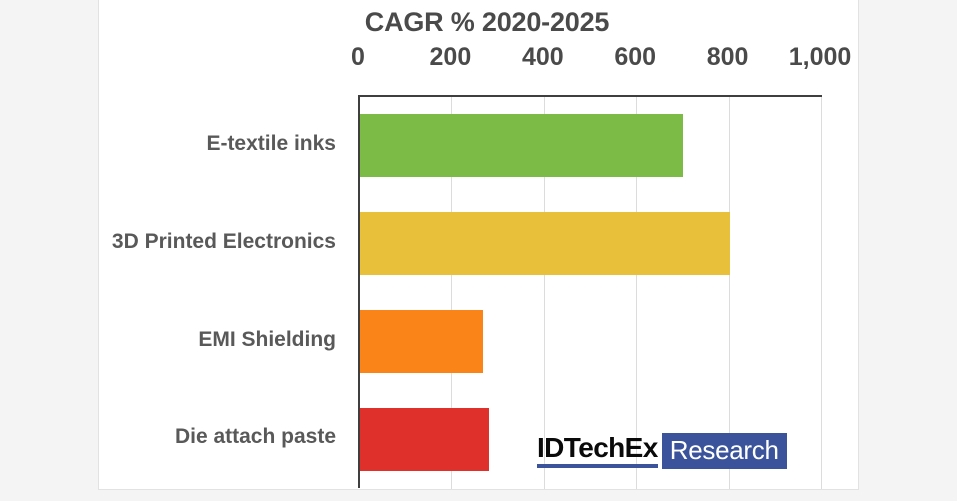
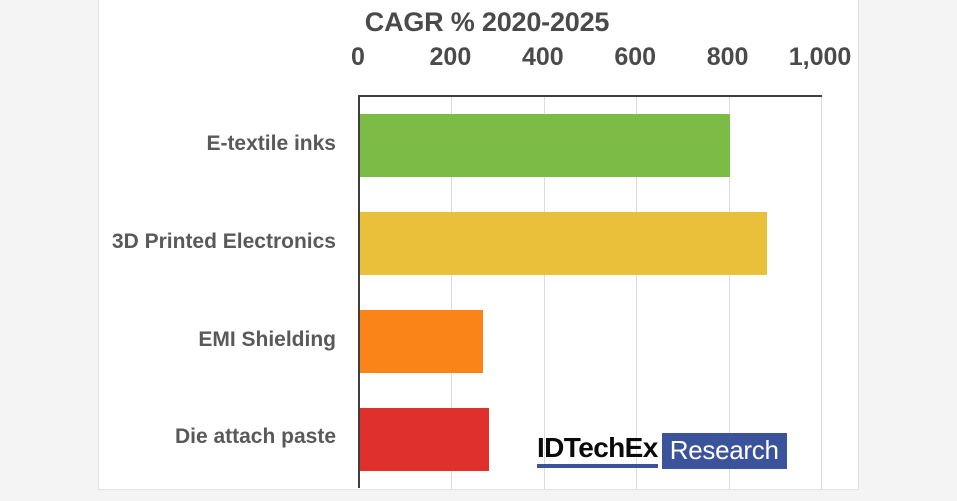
E-textile inks: 700 -> 800
3D Printed Electronics: 800 -> 880
